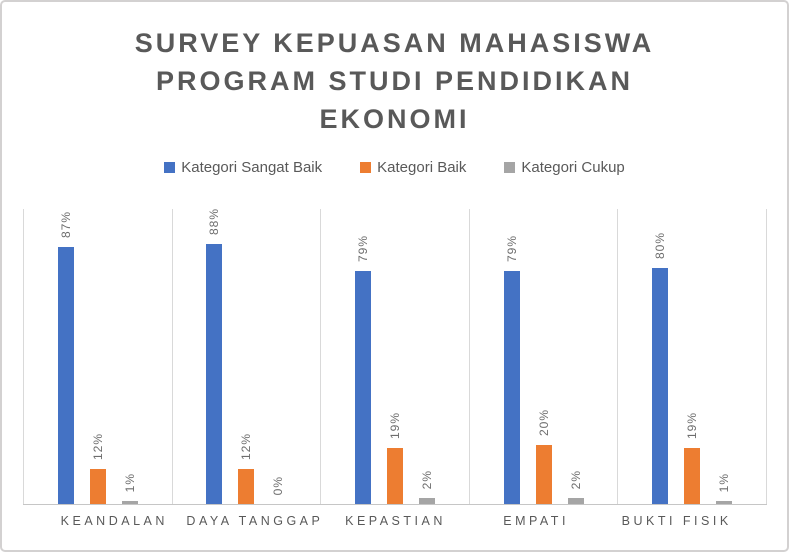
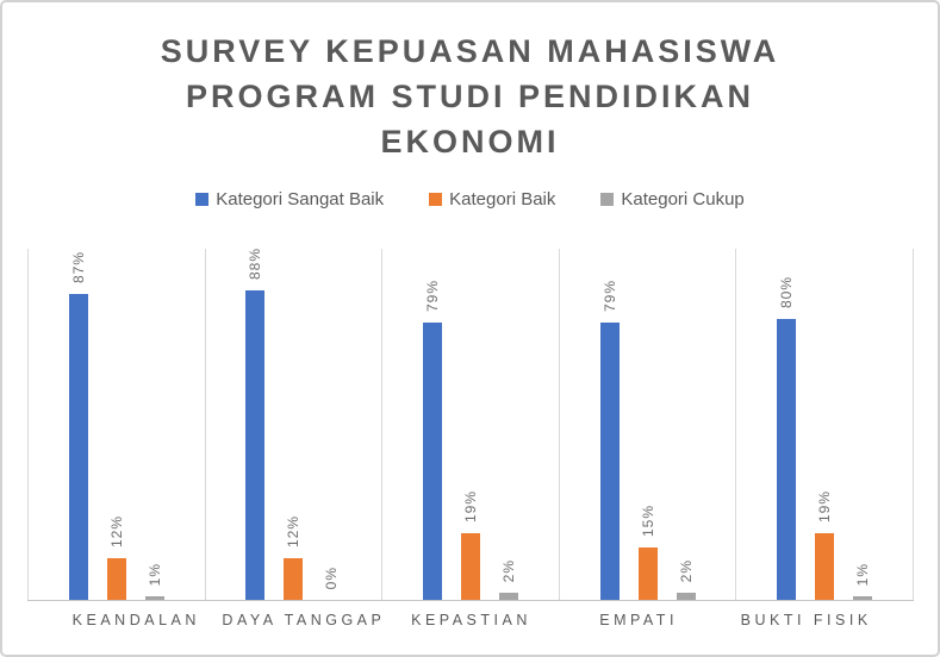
Kategori Baik/EMPATI: 20% -> 15%
